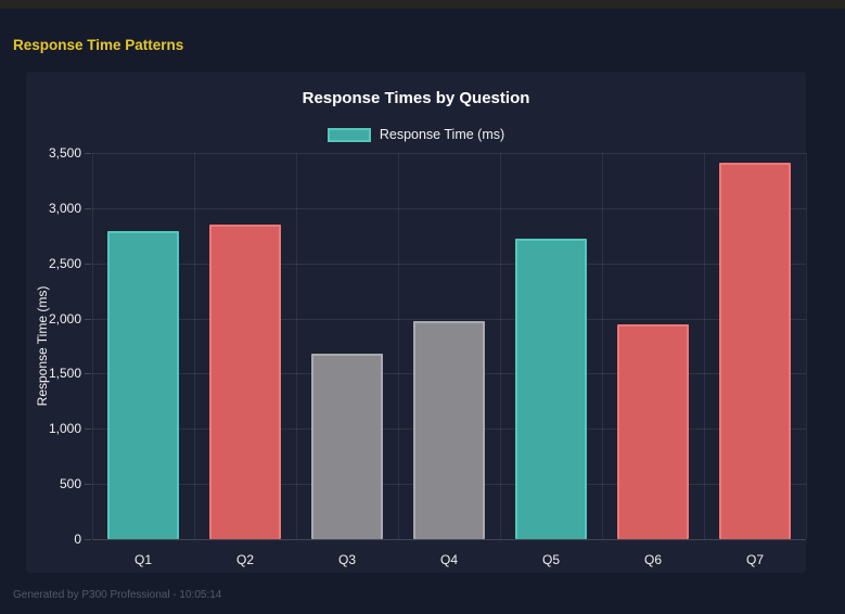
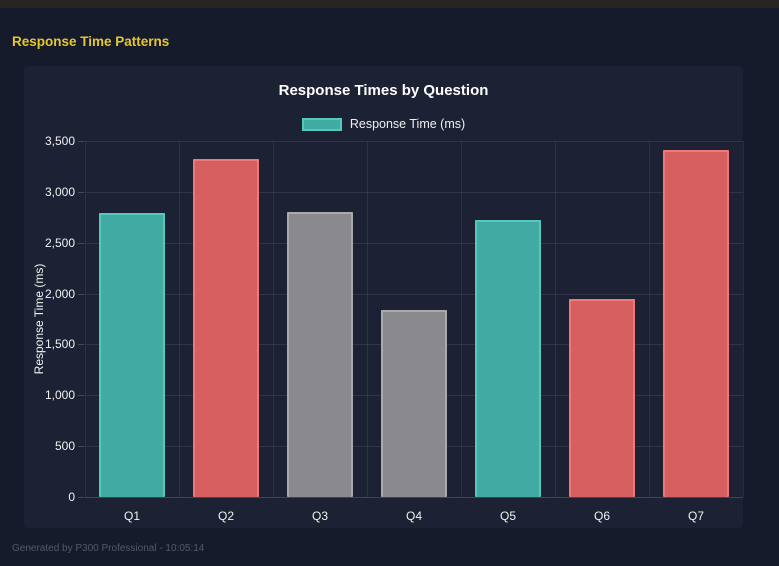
Q2: 2850 -> 3320
Q3: 1680 -> 2800
Q4: 1980 -> 1840
